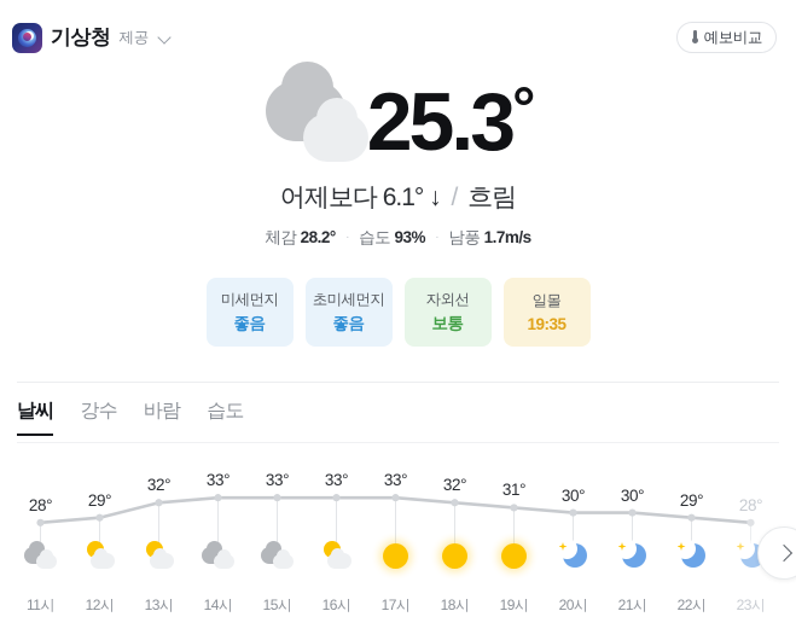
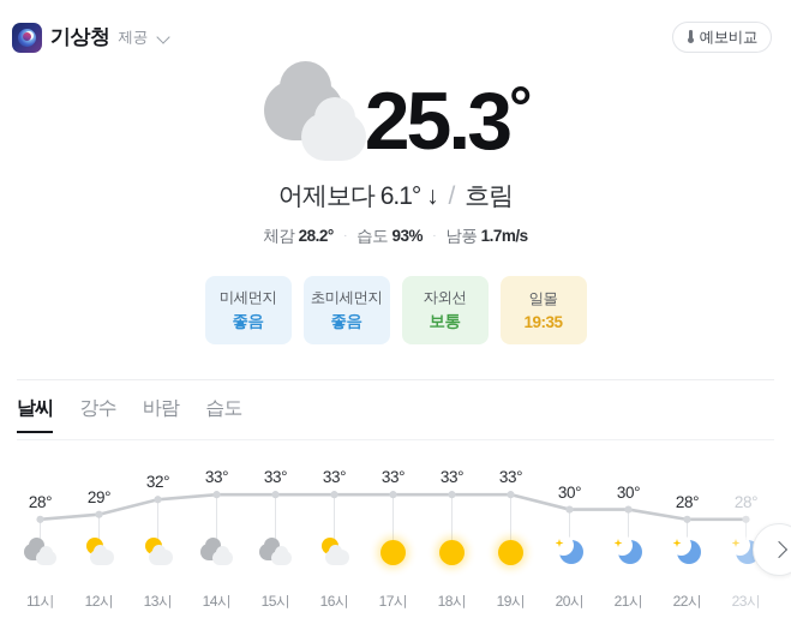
18시: 32° -> 33°
19시: 31° -> 33°
22시: 29° -> 28°
